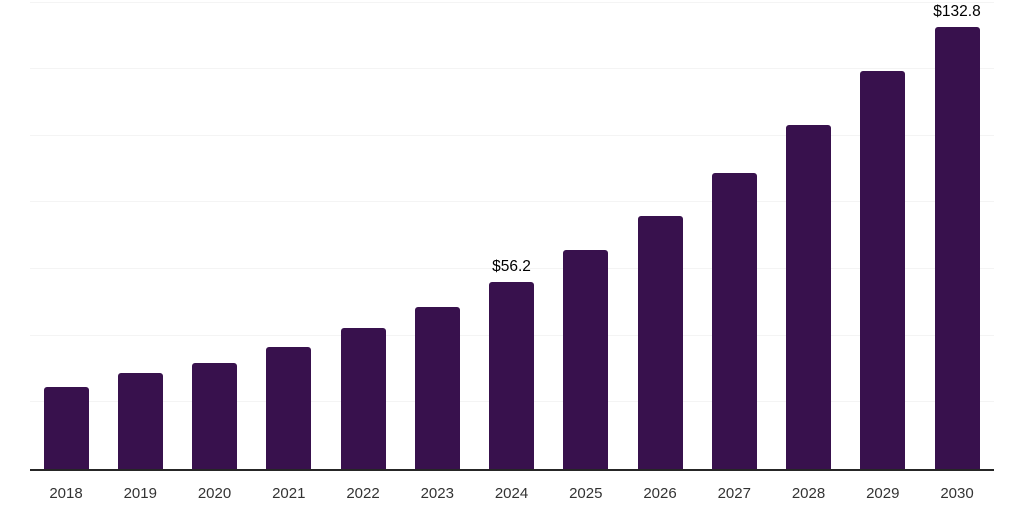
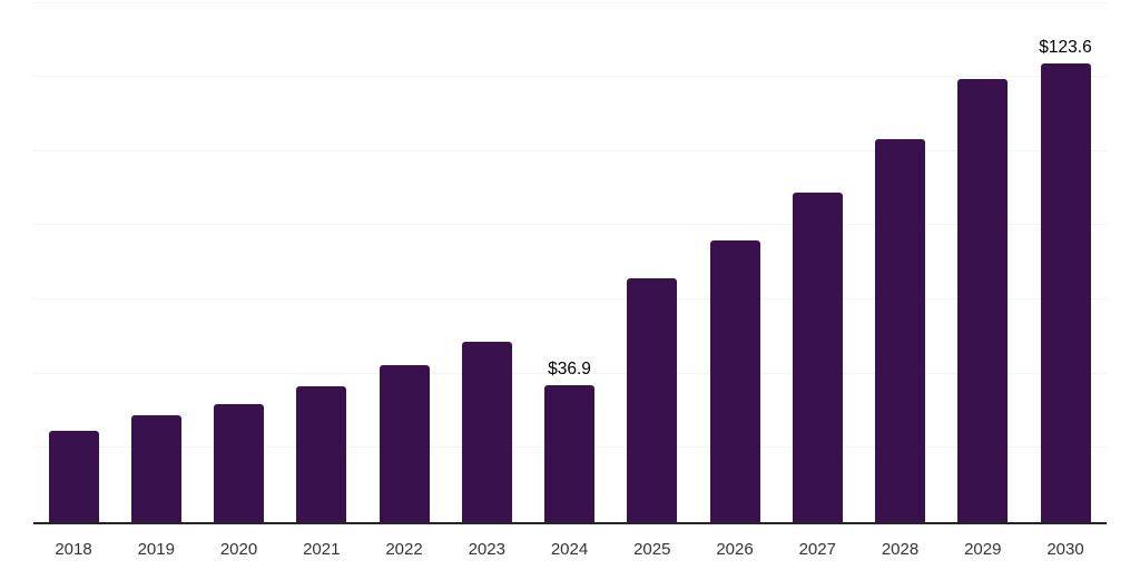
2024: $56.2 -> $36.9
2030: $132.8 -> $123.6
